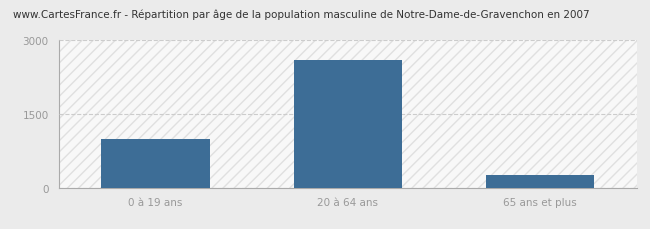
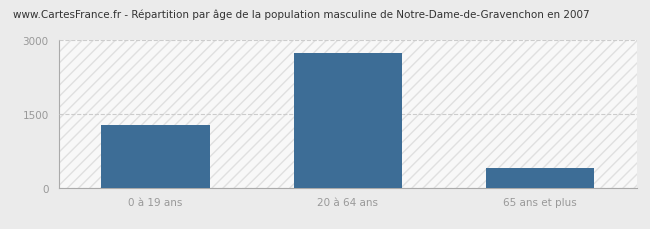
0 à 19 ans: 1000 -> 1270
20 à 64 ans: 2600 -> 2750
65 ans et plus: 250 -> 400
